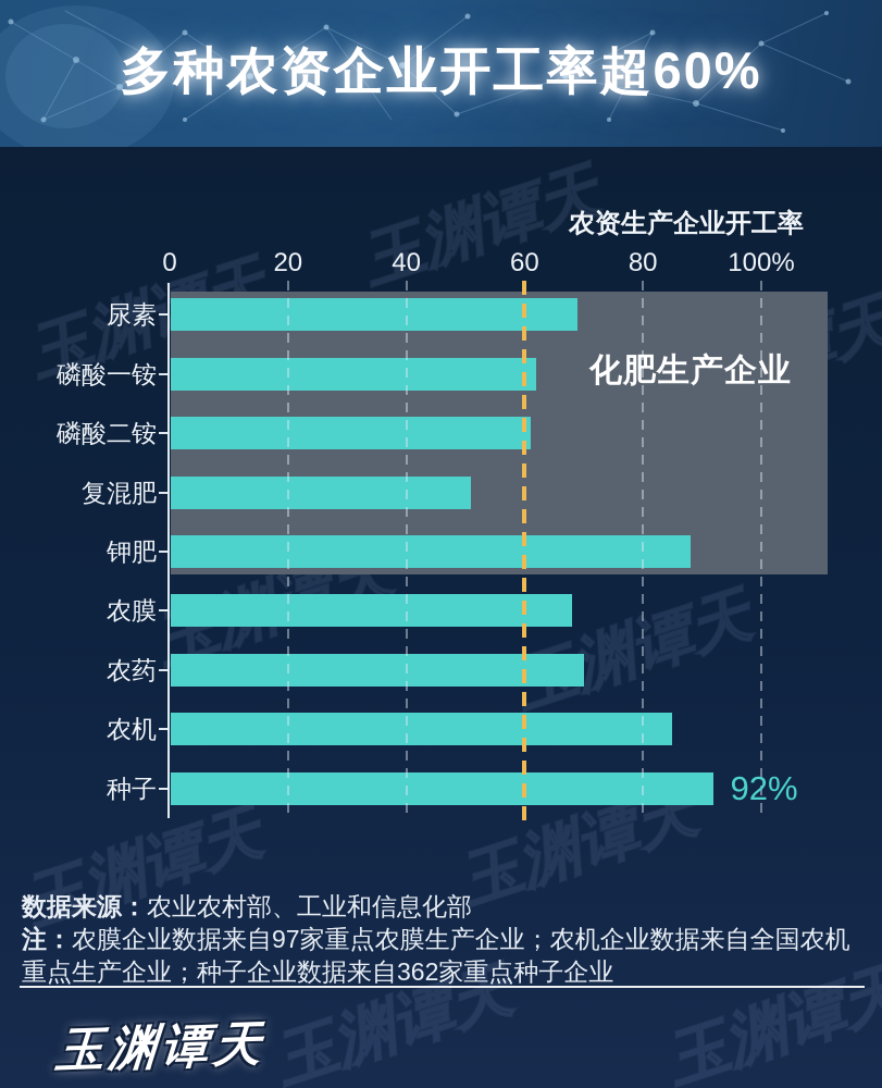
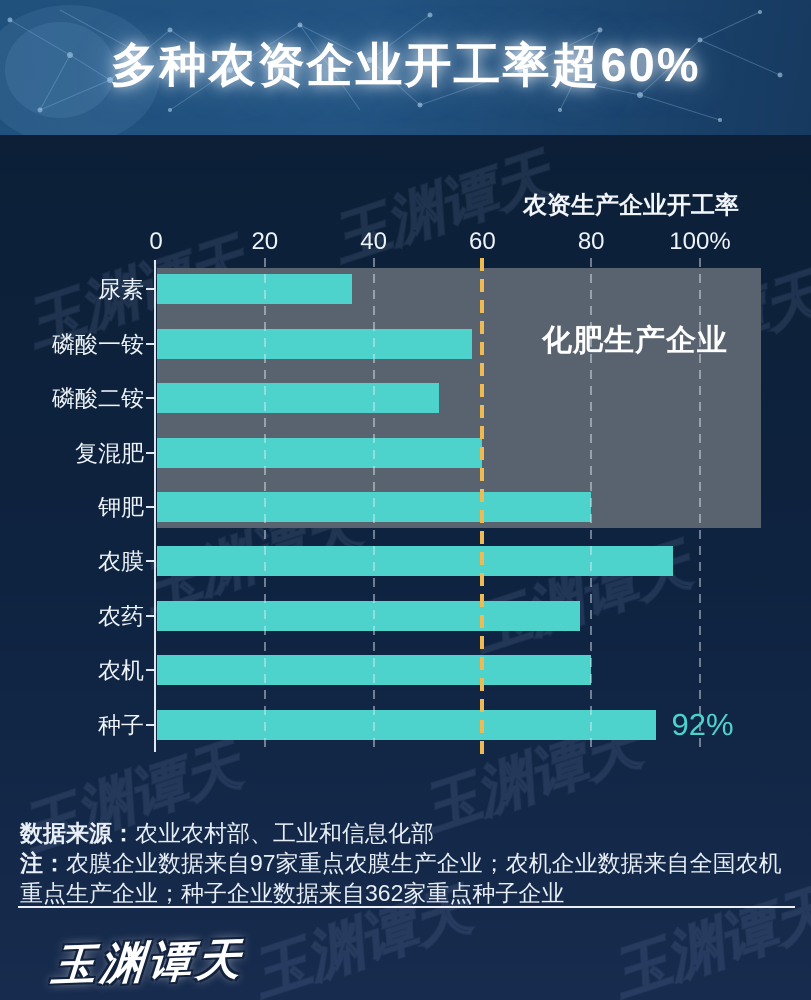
尿素: 69% -> 36%
磷酸一铵: 62% -> 58%
磷酸二铵: 61% -> 52%
复混肥: 51% -> 60%
钾肥: 88% -> 80%
农膜: 68% -> 95%
农药: 70% -> 78%
农机: 85% -> 80%
